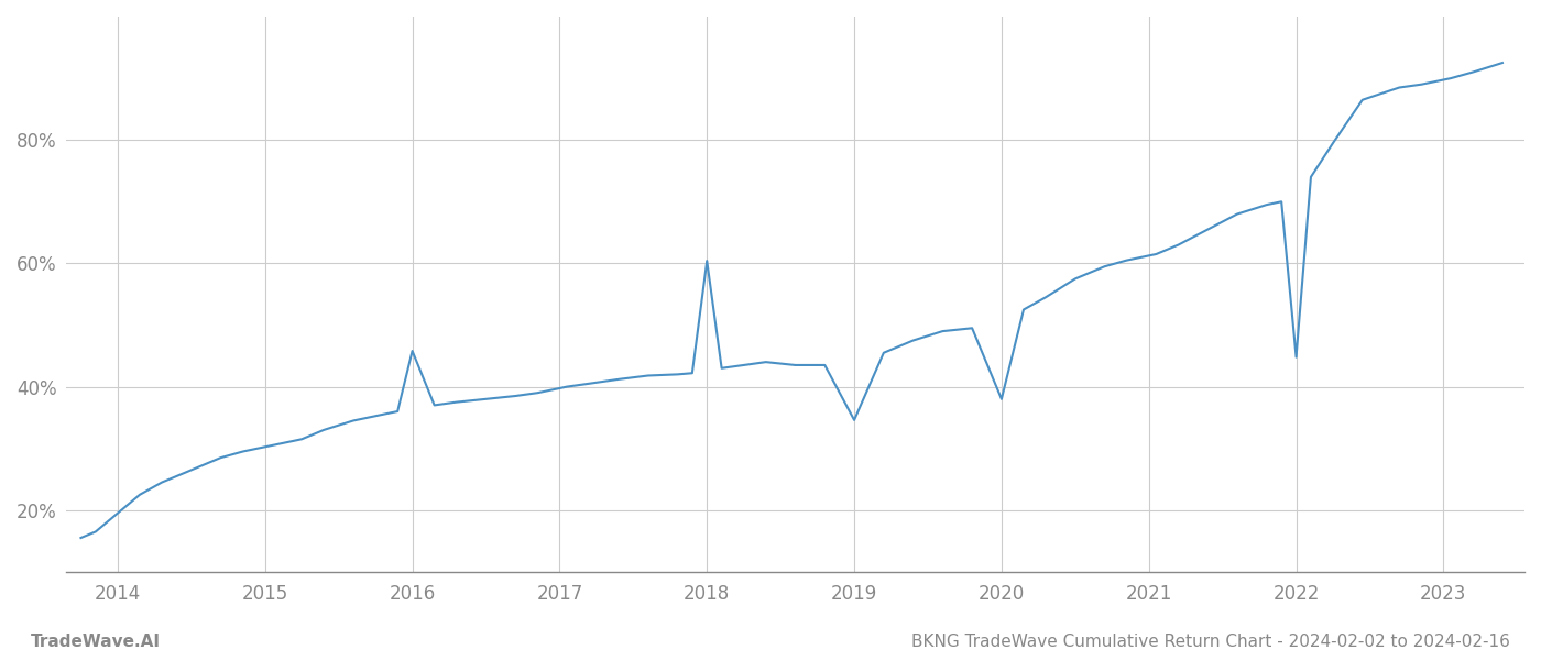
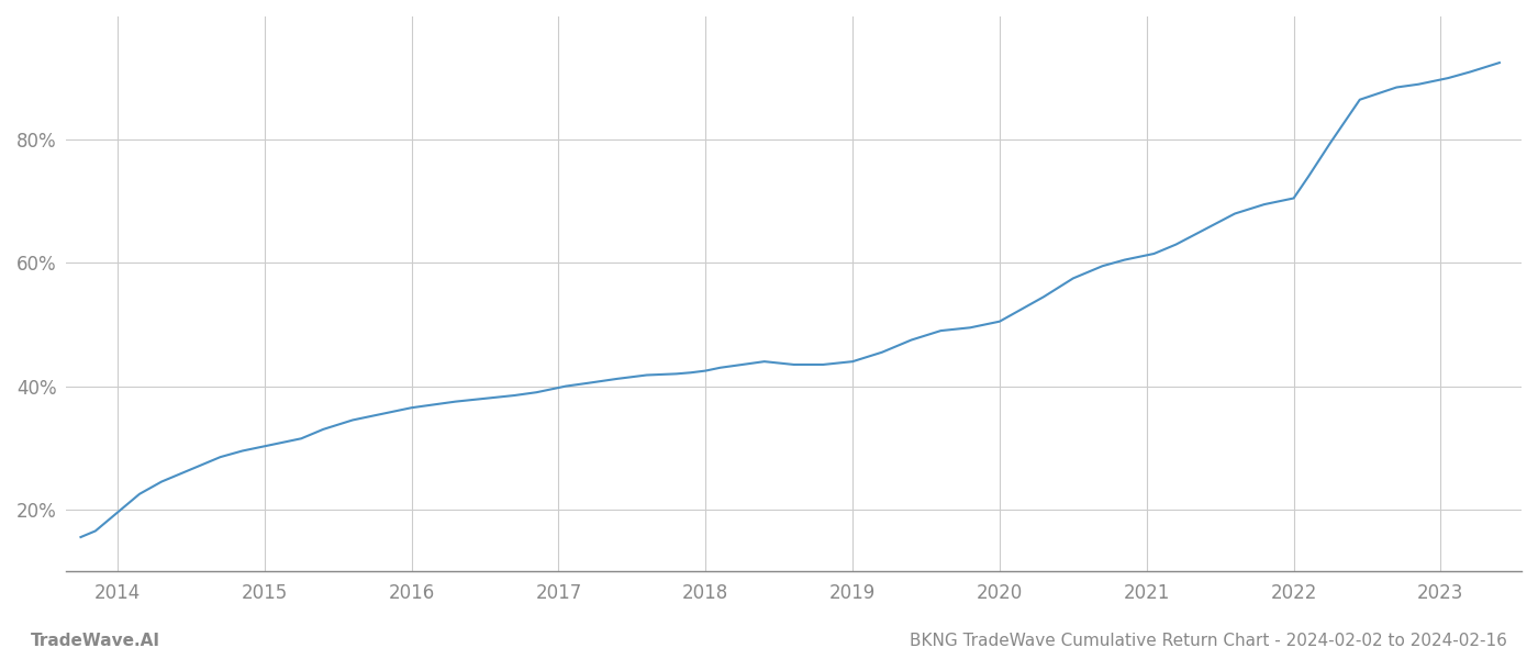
2016: 45.8% -> 36.5%
2018: 60.4% -> 42.5%
2019: 34.6% -> 44.0%
2020: 38.0% -> 50.5%
2022: 44.8% -> 70.5%
